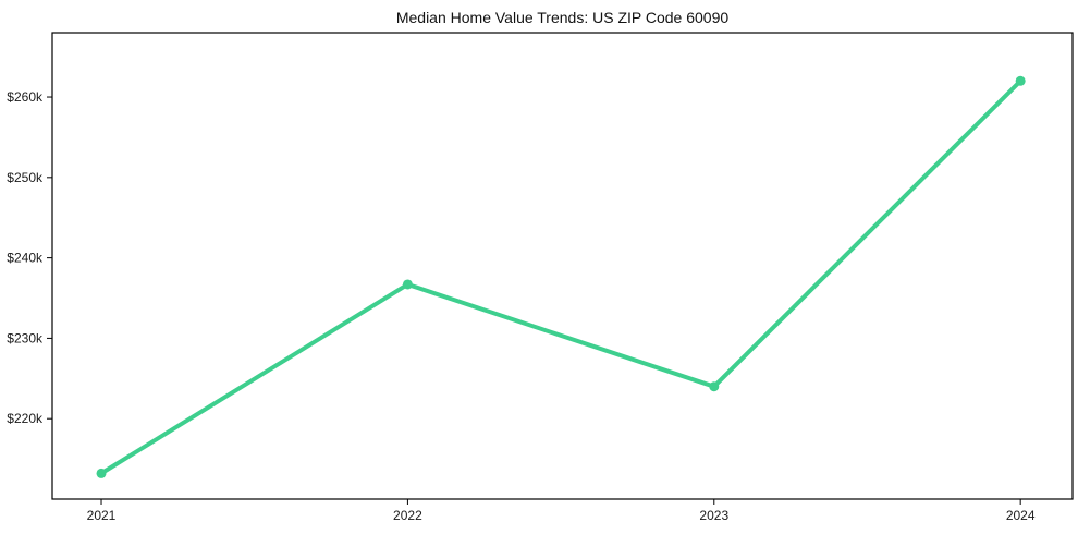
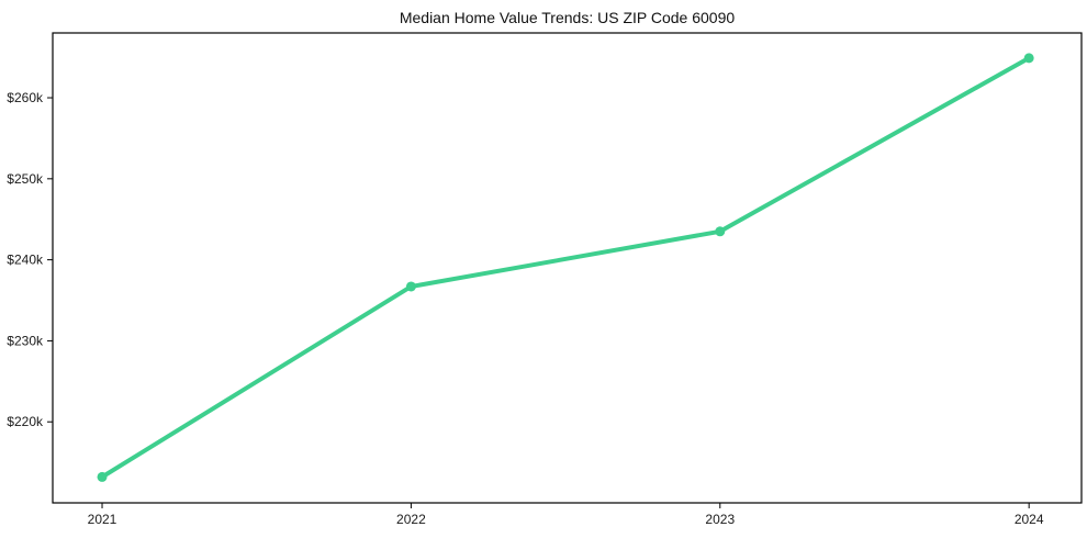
2023: $224k -> $244k
2024: $262k -> $265k
